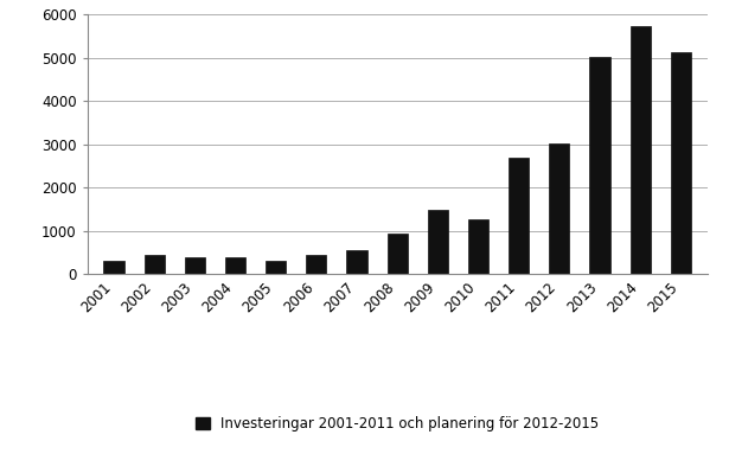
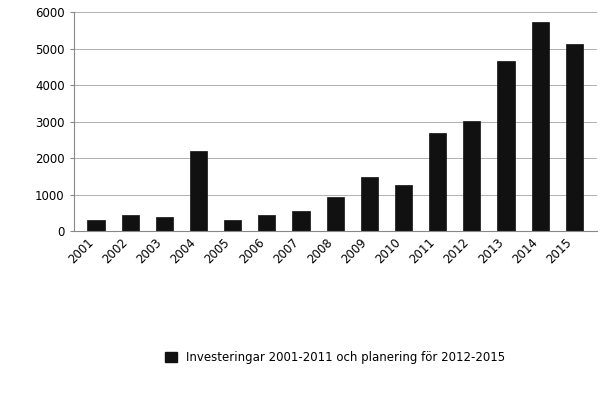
2004: 390 -> 2200
2013: 5020 -> 4650
